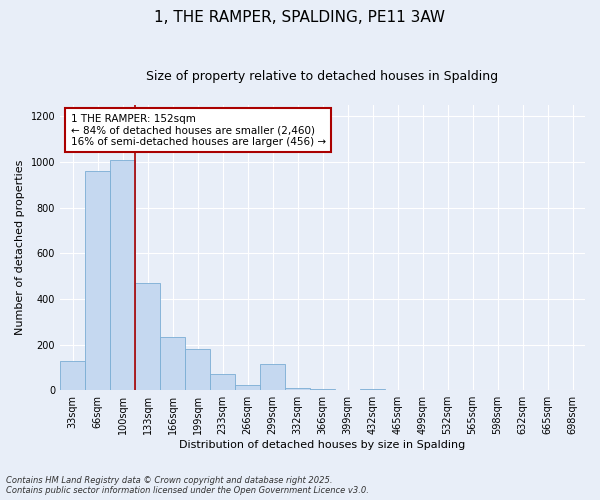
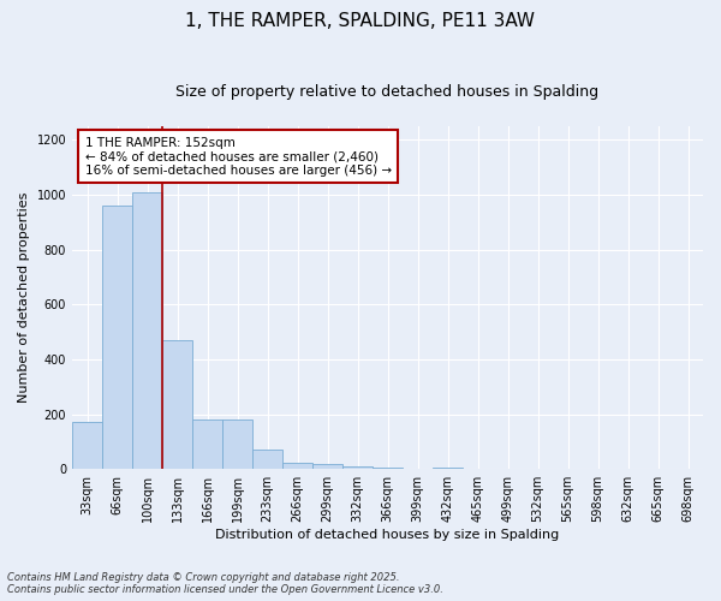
33sqm: 130 -> 170
166sqm: 235 -> 180
299sqm: 115 -> 18
